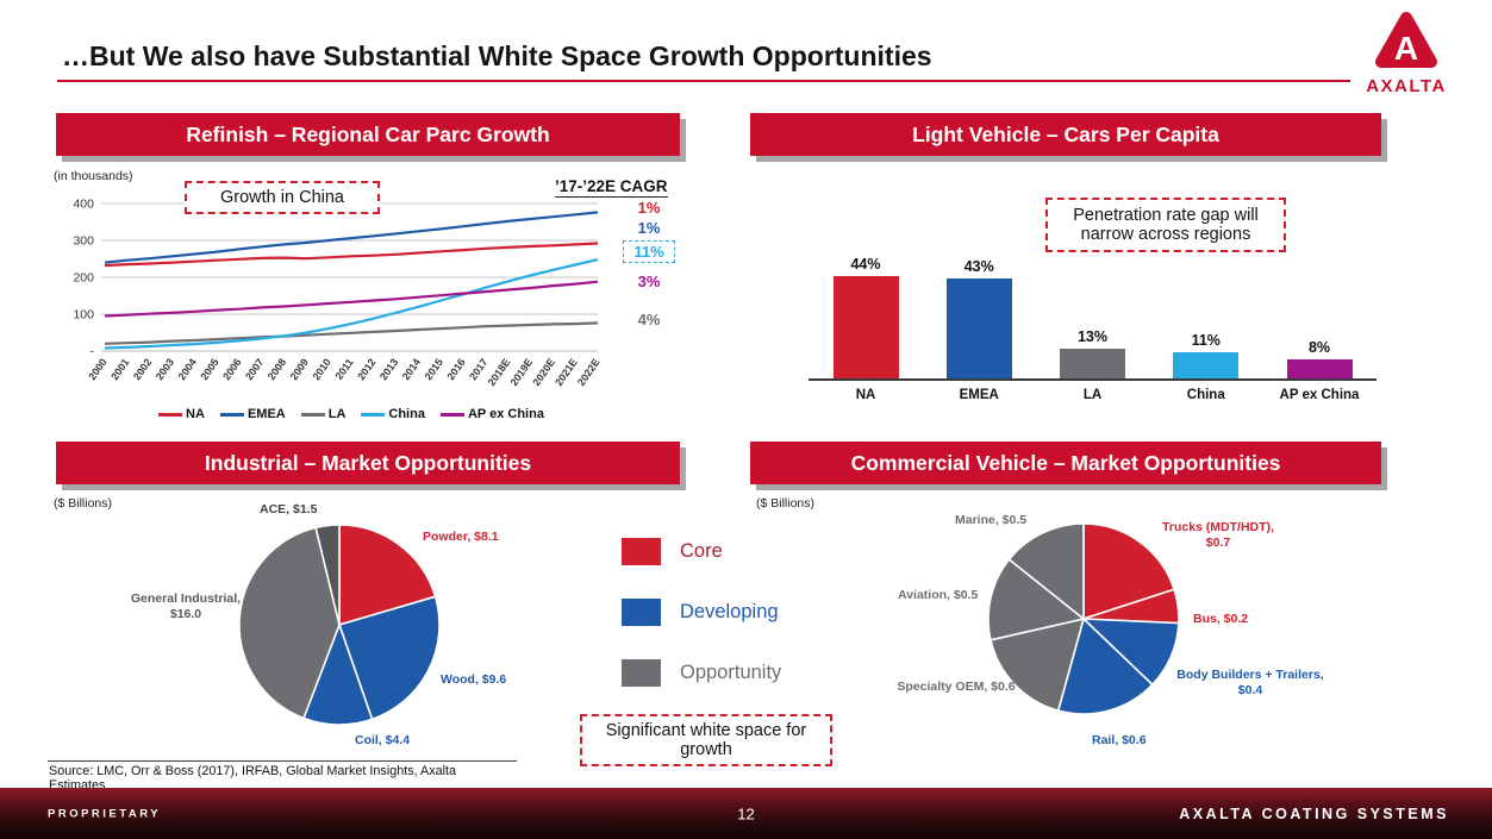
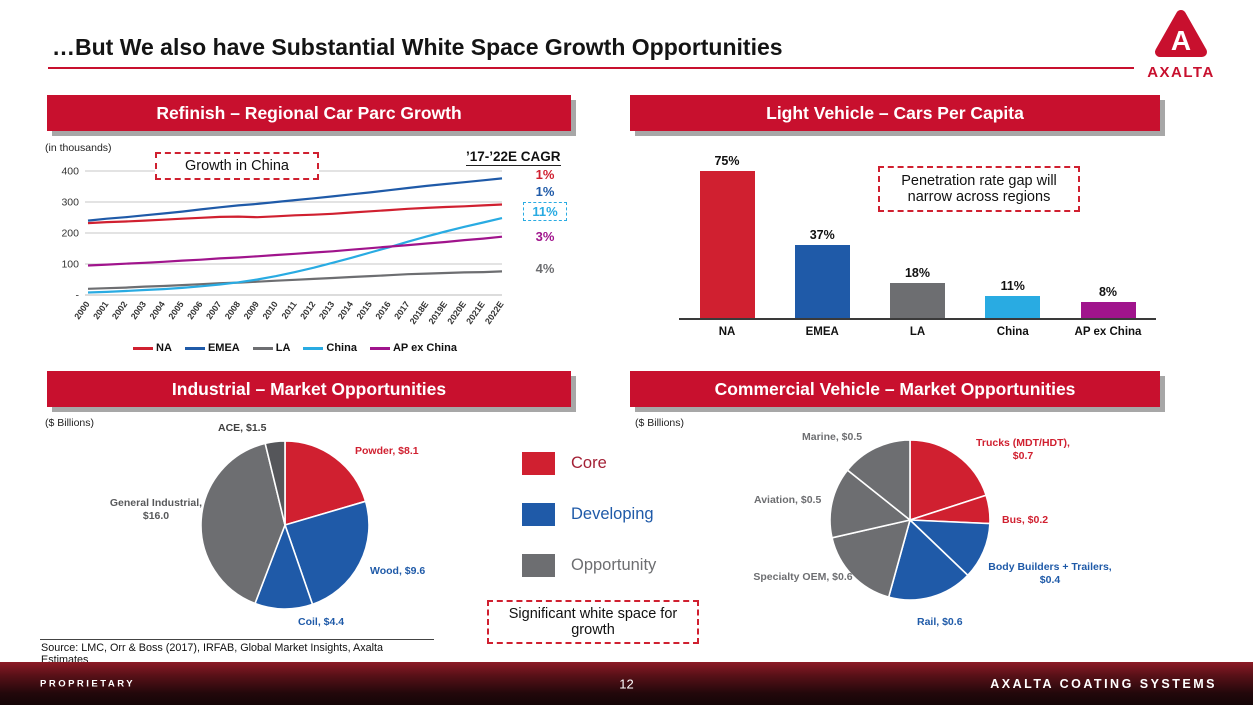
Light Vehicle – Cars Per Capita/NA: 44% -> 75%
Light Vehicle – Cars Per Capita/EMEA: 43% -> 37%
Light Vehicle – Cars Per Capita/LA: 13% -> 18%
